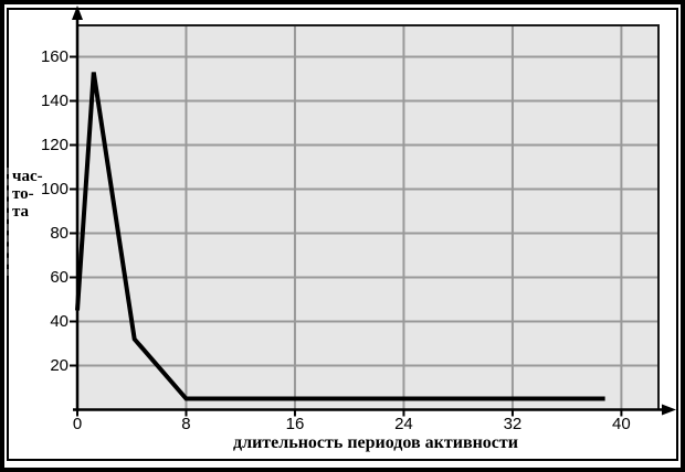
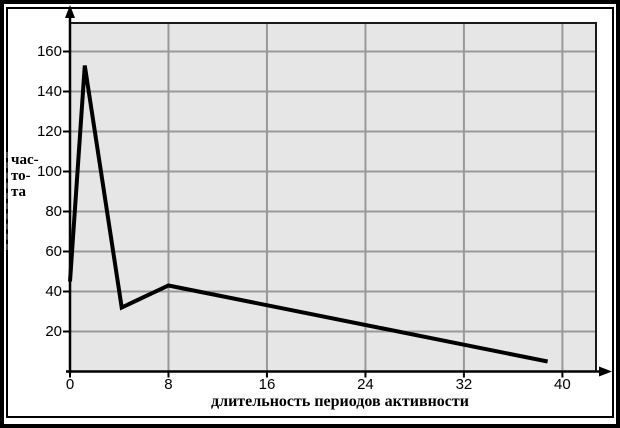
8: 5 -> 43
